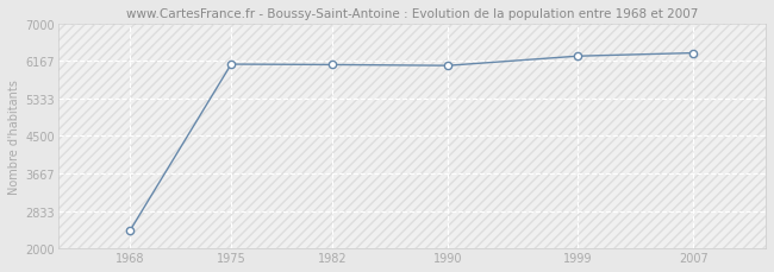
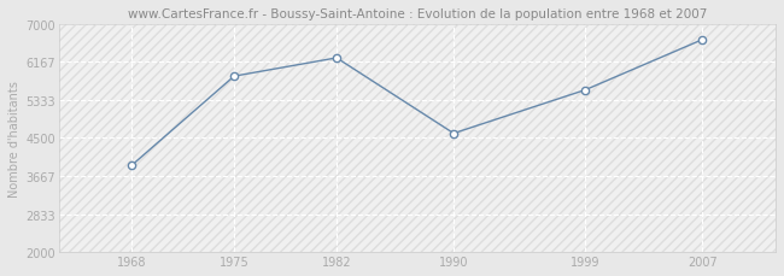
1968: 2400 -> 3900
1975: 6090 -> 5850
1982: 6080 -> 6250
1990: 6060 -> 4600
1999: 6270 -> 5550
2007: 6340 -> 6650
